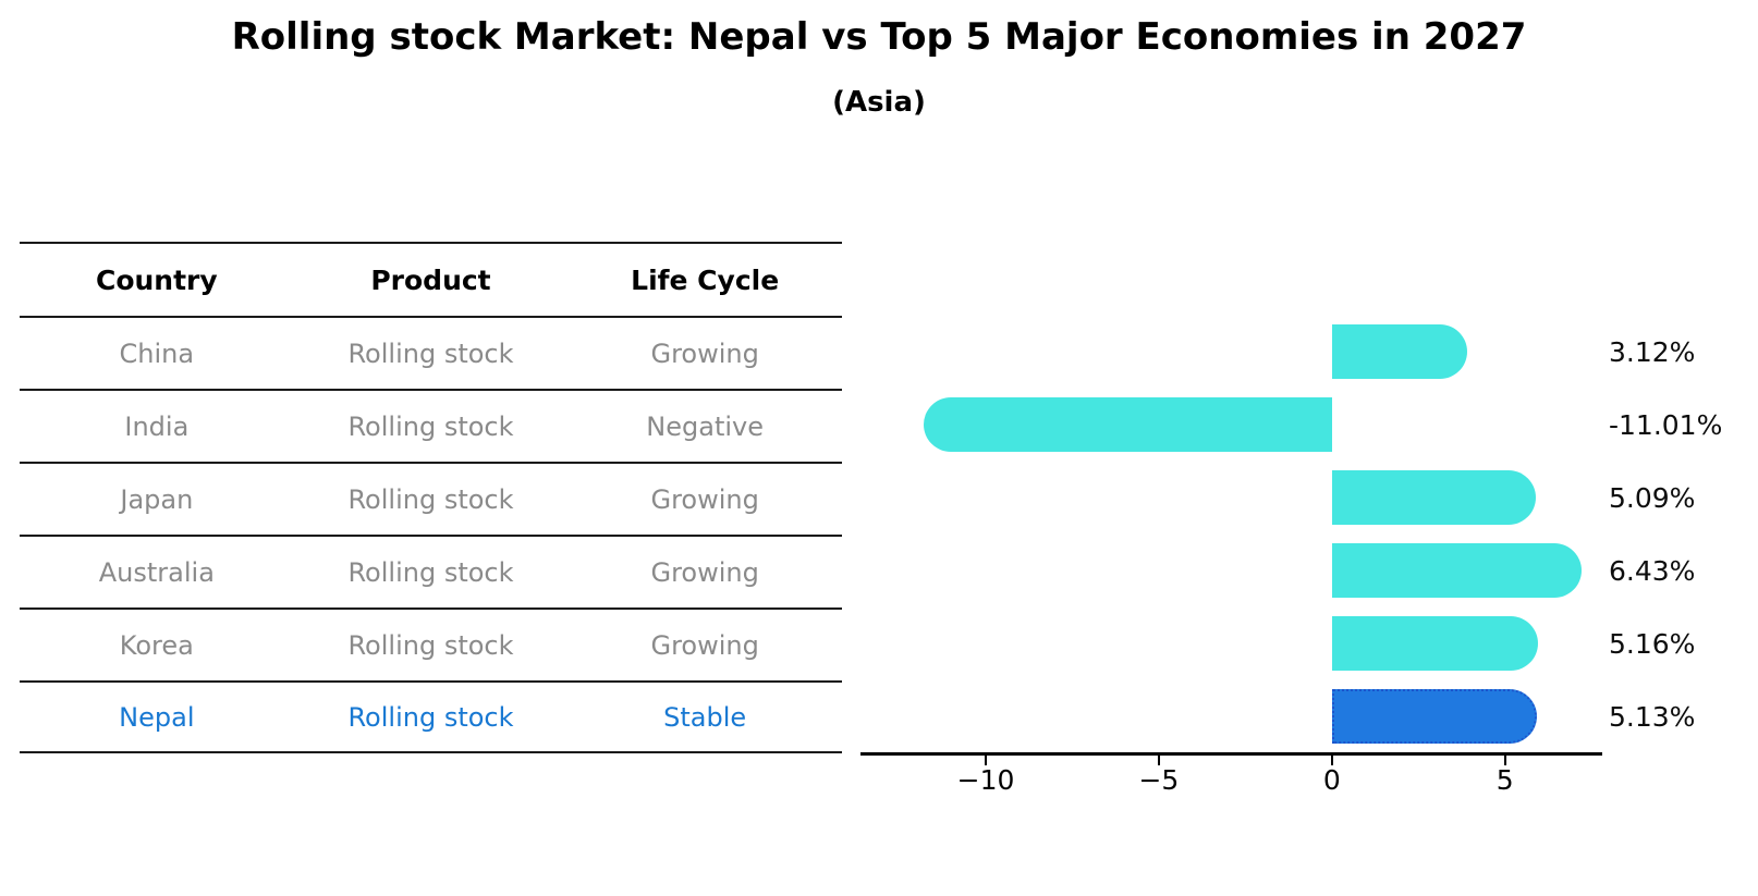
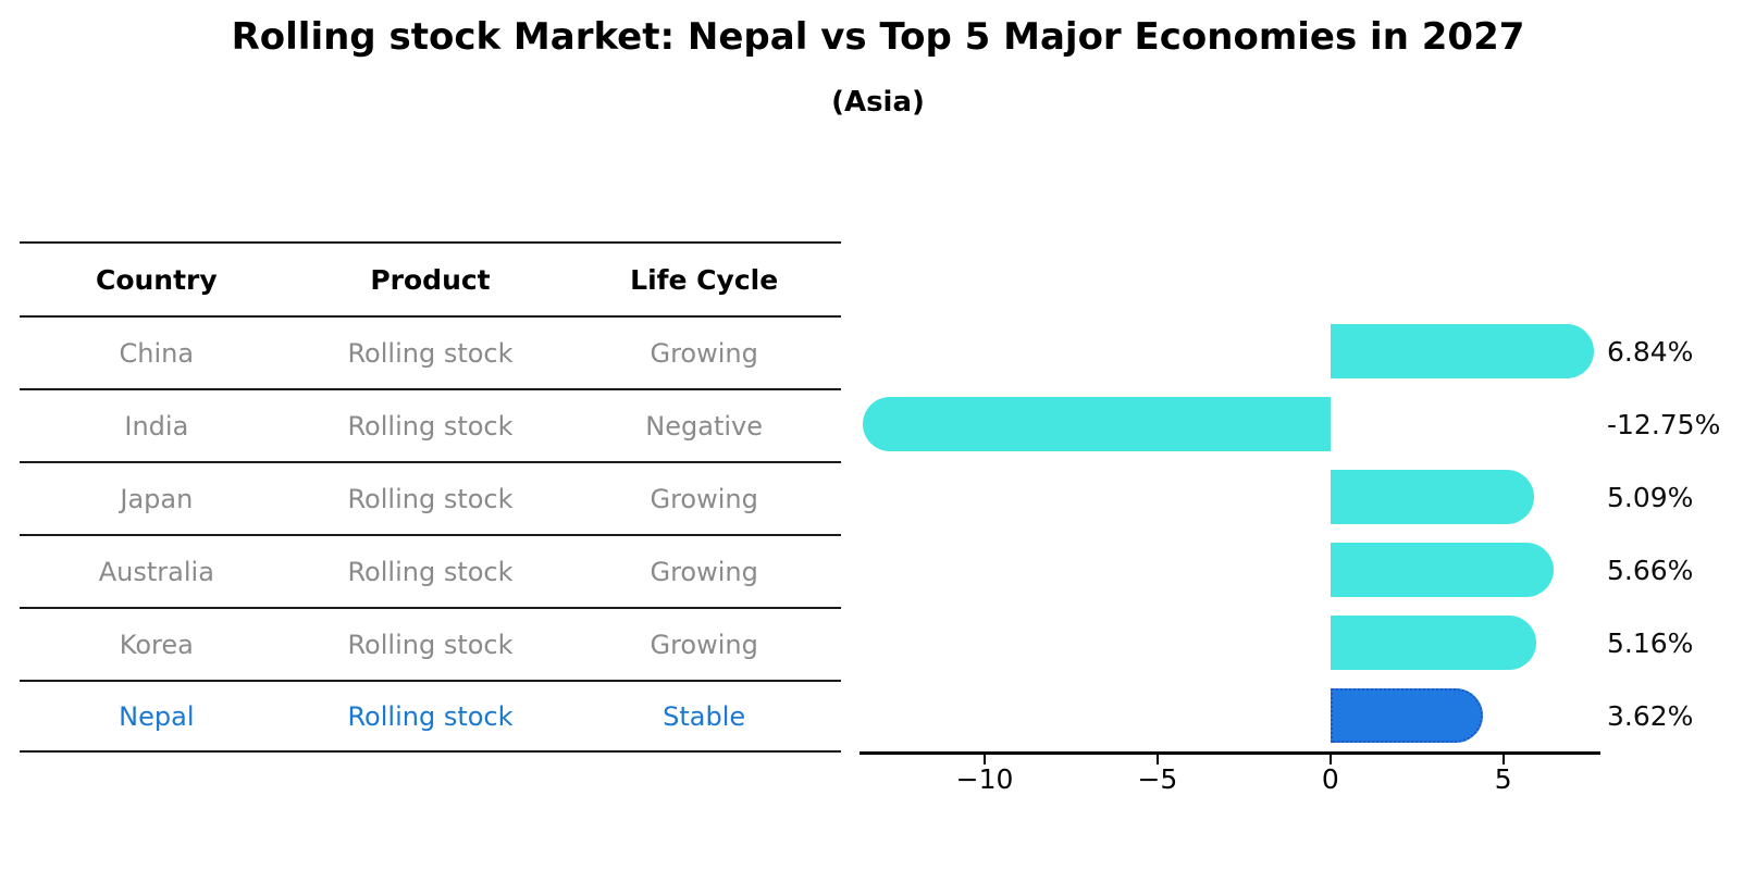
China: 3.12% -> 6.84%
India: -11.01% -> -12.75%
Australia: 6.43% -> 5.66%
Nepal: 5.13% -> 3.62%
